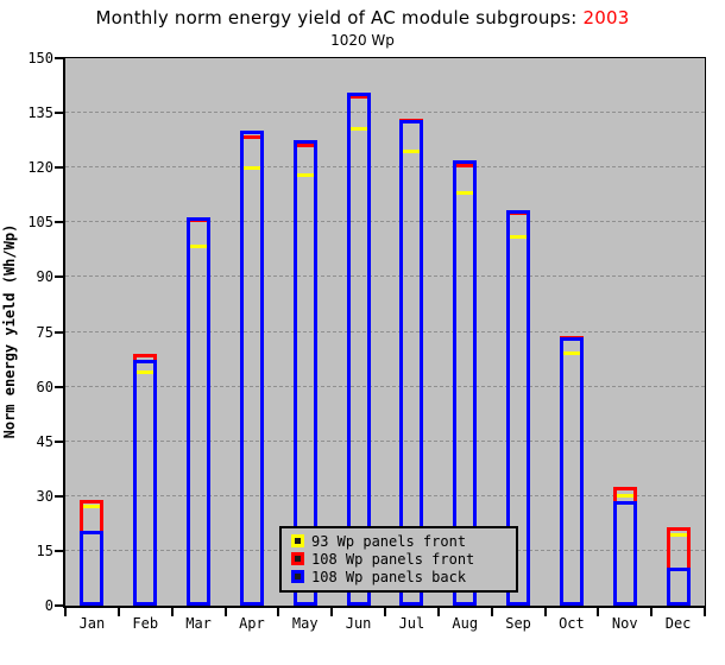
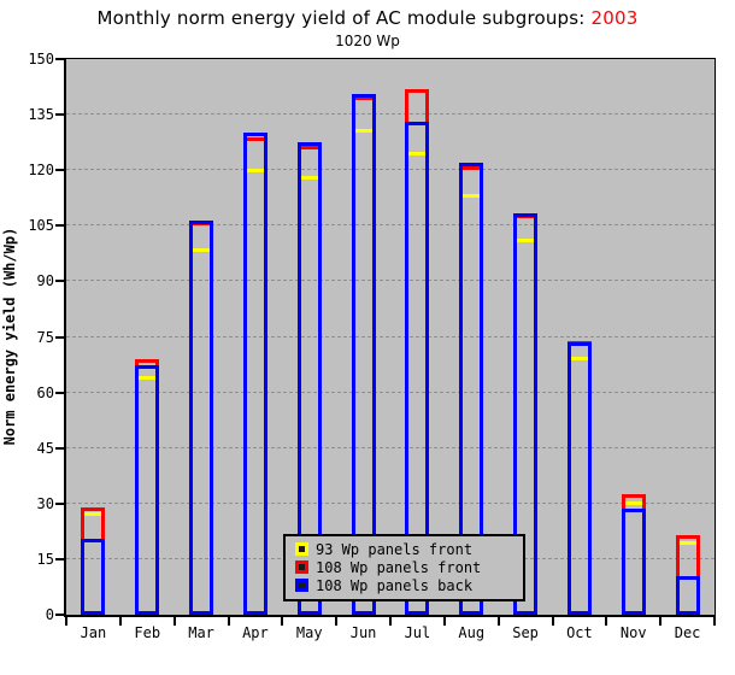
108 Wp panels front/Jul: 134 -> 142
